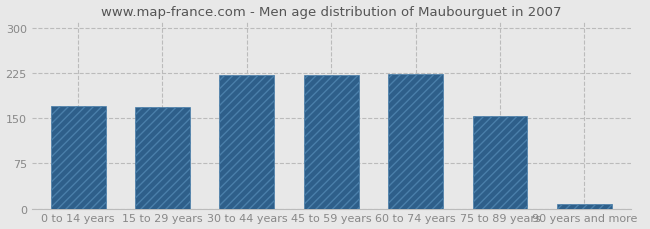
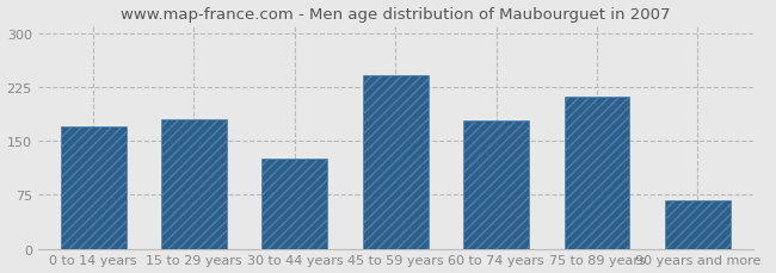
15 to 29 years: 168 -> 180
30 to 44 years: 222 -> 126
45 to 59 years: 221 -> 242
60 to 74 years: 223 -> 178
75 to 89 years: 154 -> 212
90 years and more: 8 -> 68
